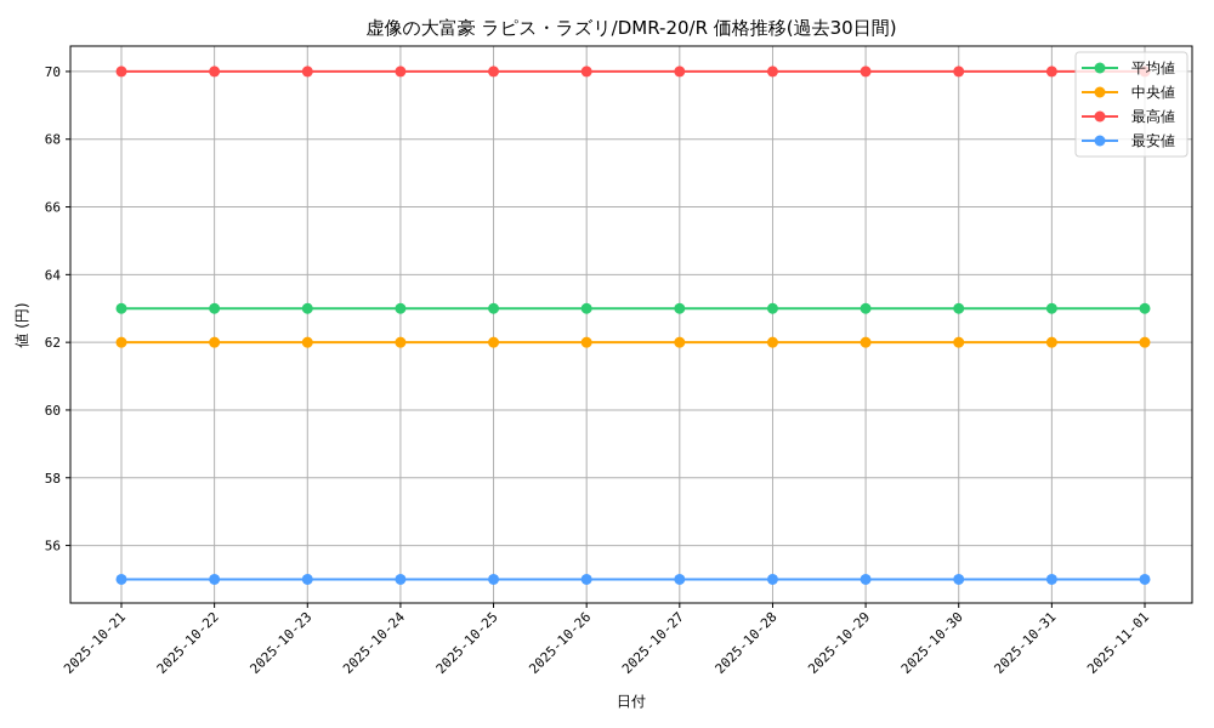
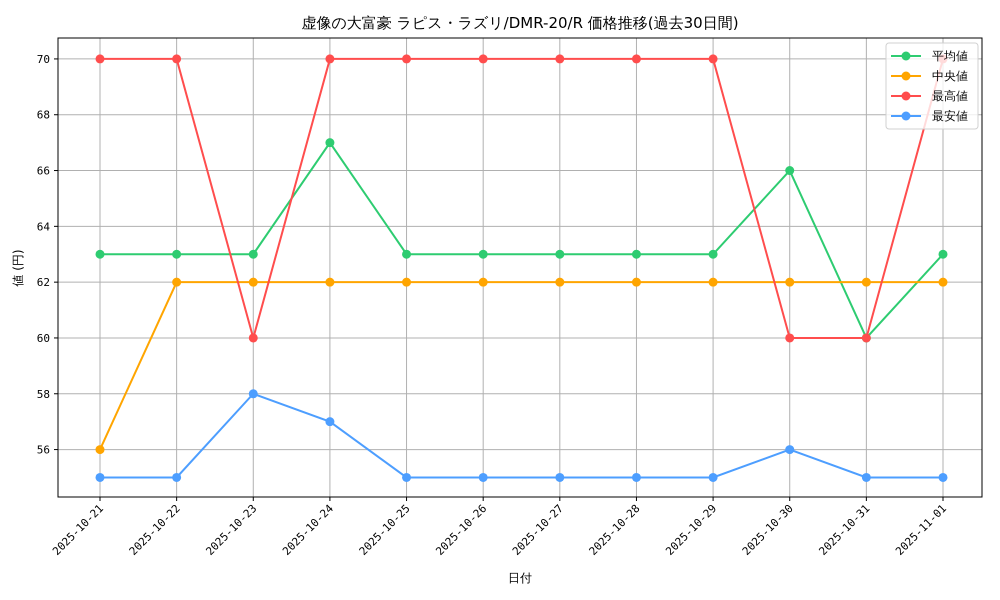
中央値/2025-10-21: 62 -> 56
最高値/2025-10-23: 70 -> 60
最安値/2025-10-23: 55 -> 58
平均値/2025-10-24: 63 -> 67
最安値/2025-10-24: 55 -> 57
平均値/2025-10-30: 63 -> 66
最高値/2025-10-30: 70 -> 60
最安値/2025-10-30: 55 -> 56
平均値/2025-10-31: 63 -> 60
最高値/2025-10-31: 70 -> 60
